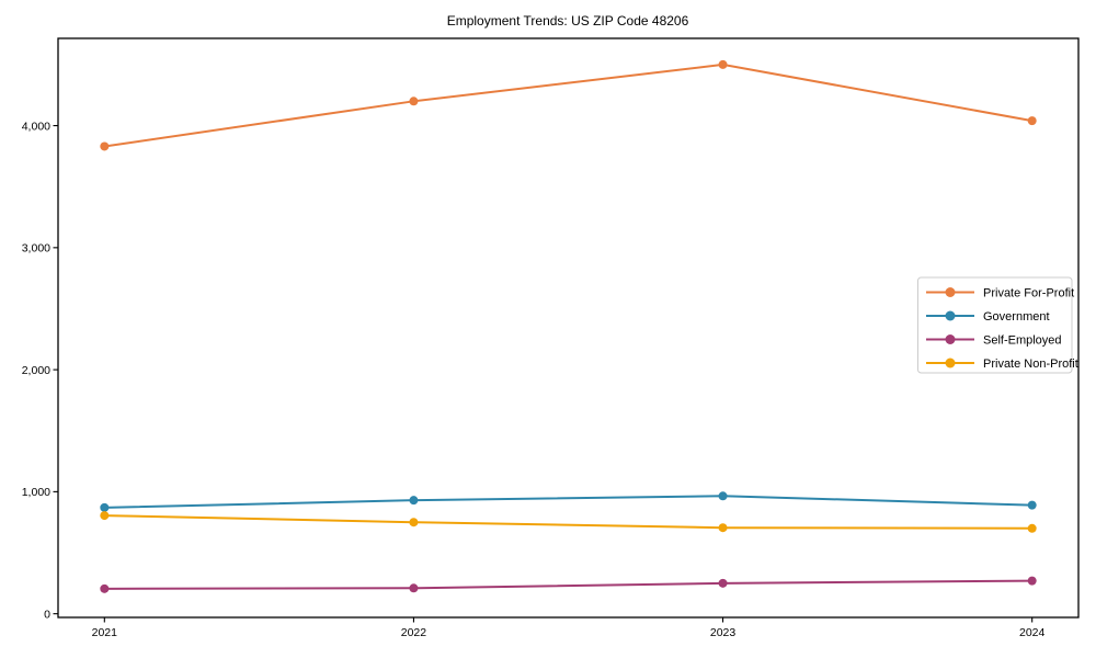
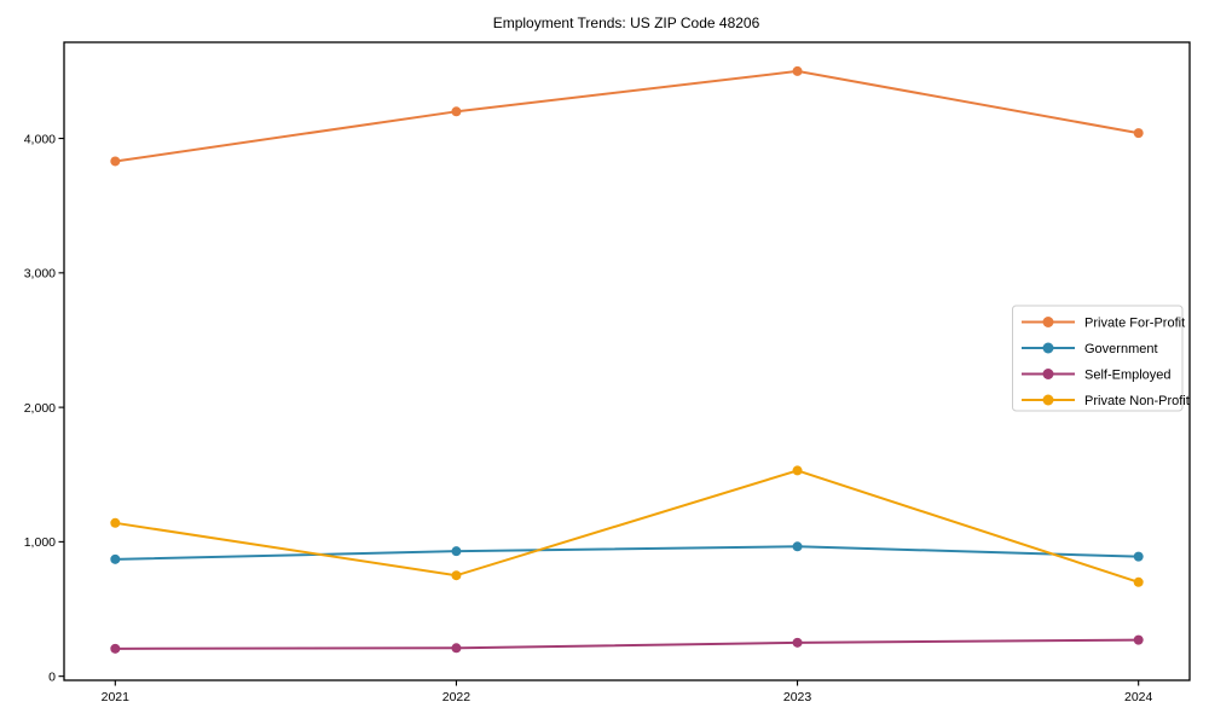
Private Non-Profit/2021: 800 -> 1140
Private Non-Profit/2023: 700 -> 1530
